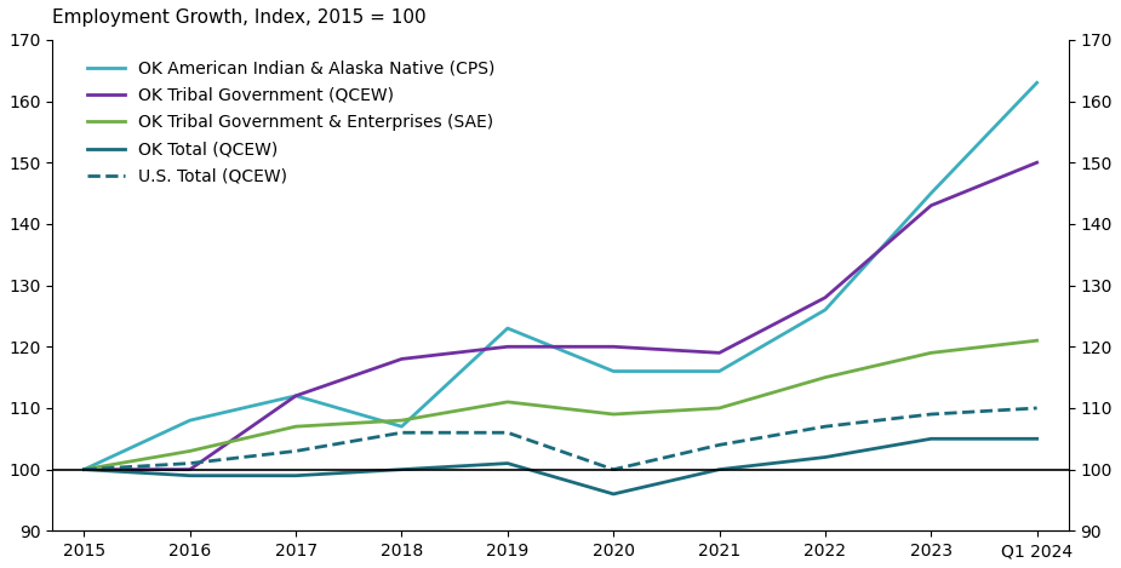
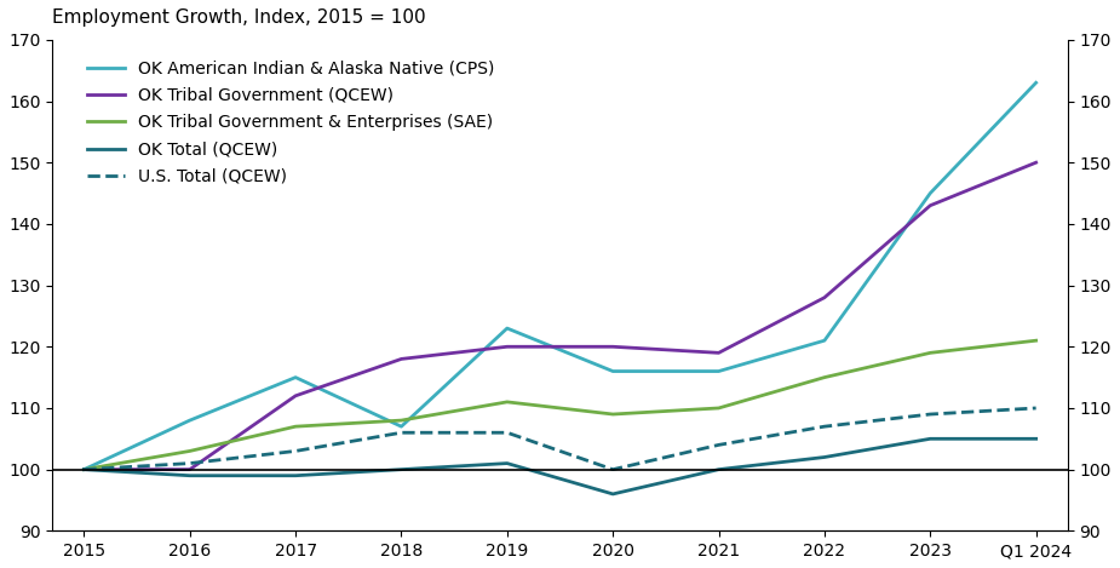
OK American Indian & Alaska Native (CPS)/2017: 112 -> 115
OK American Indian & Alaska Native (CPS)/2022: 126 -> 121
